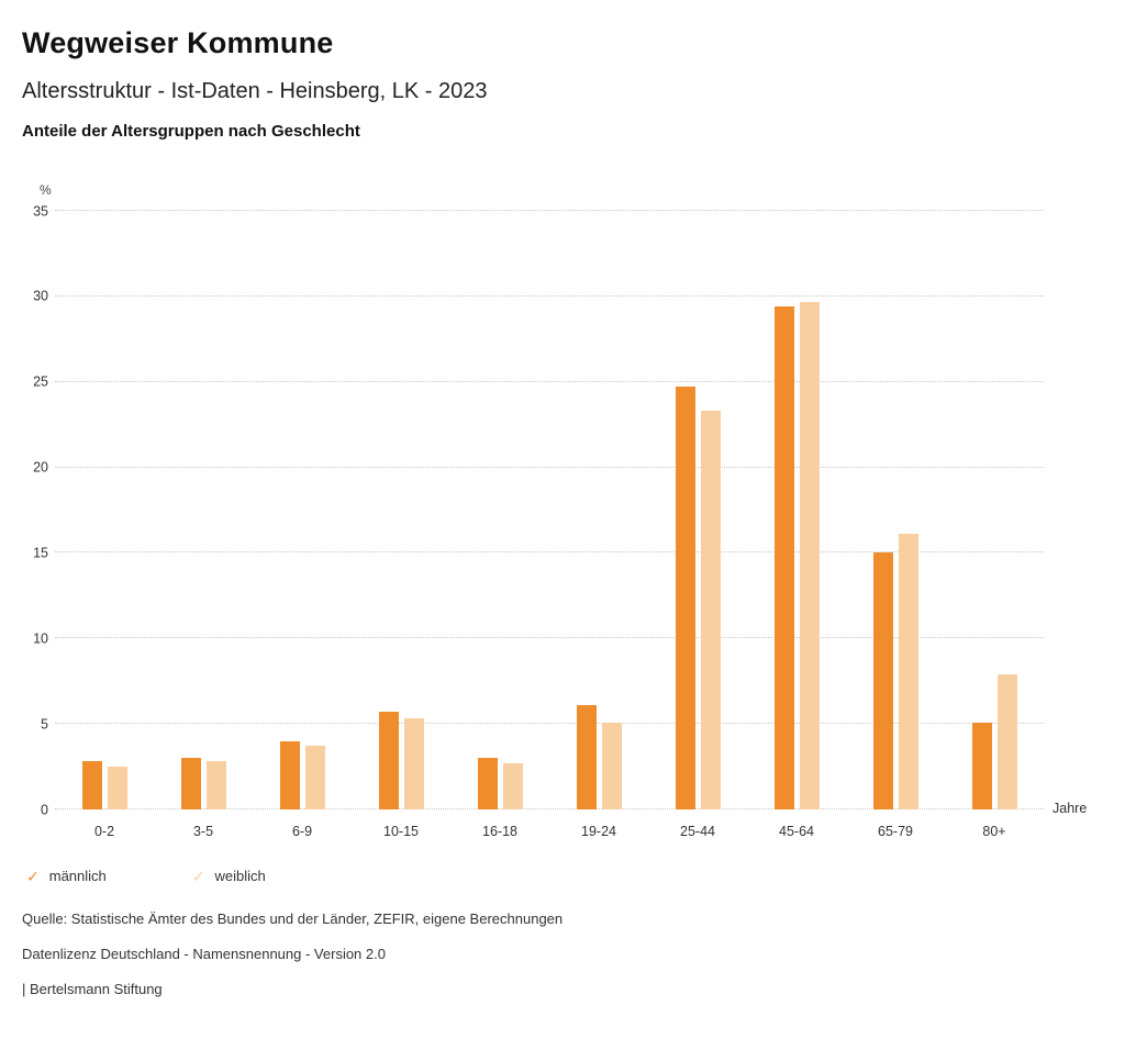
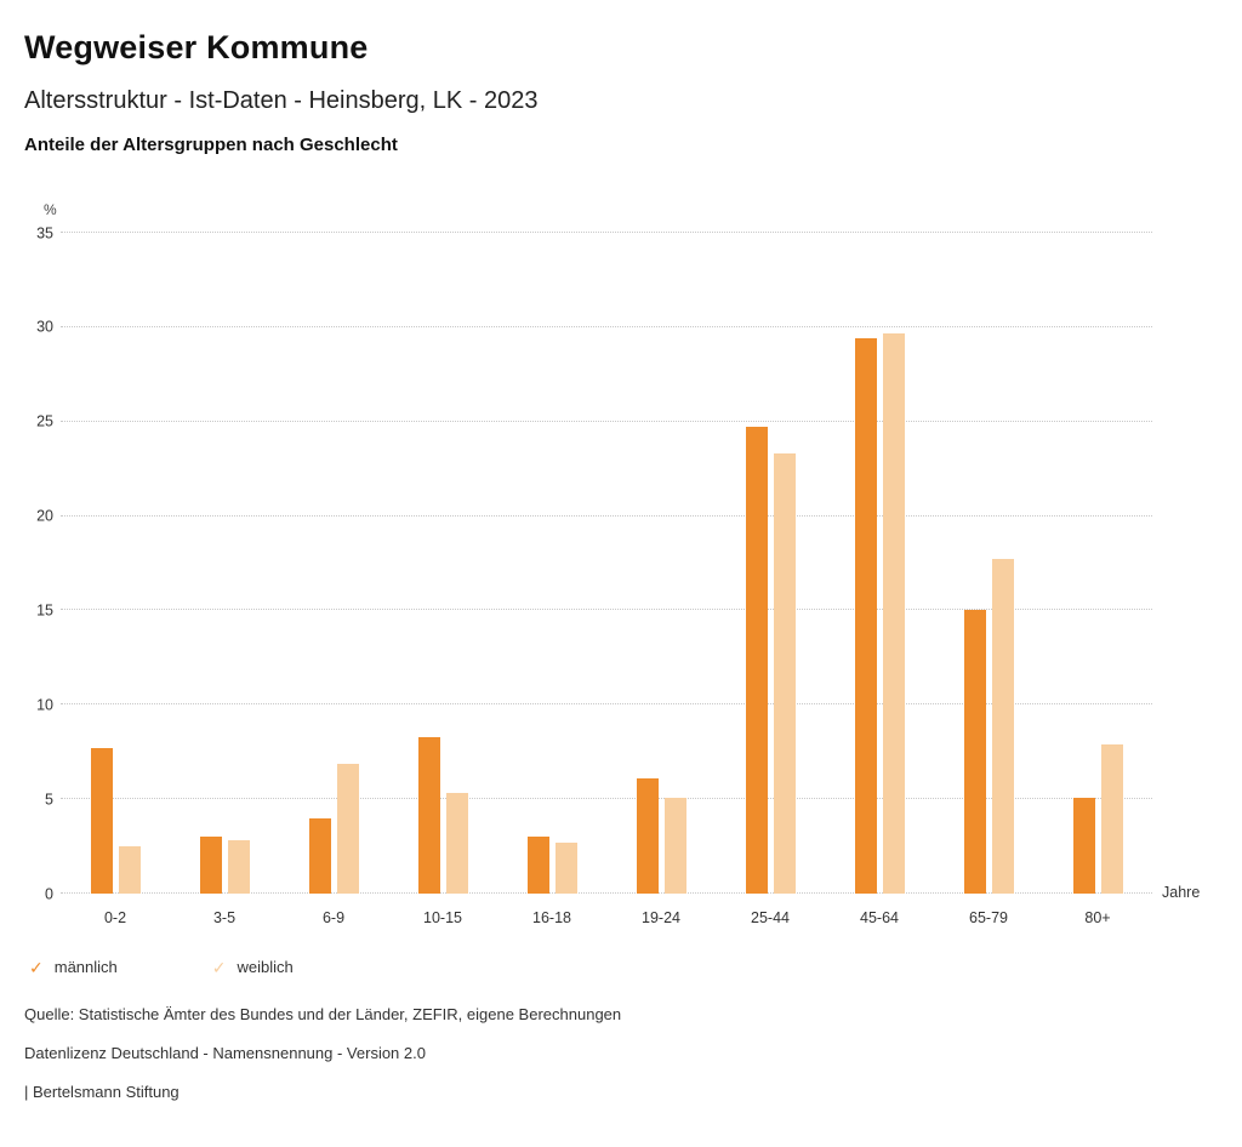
männlich/0-2: 2.8 -> 7.7
weiblich/6-9: 3.7 -> 6.9
männlich/10-15: 5.7 -> 8.3
weiblich/65-79: 16.1 -> 17.7
